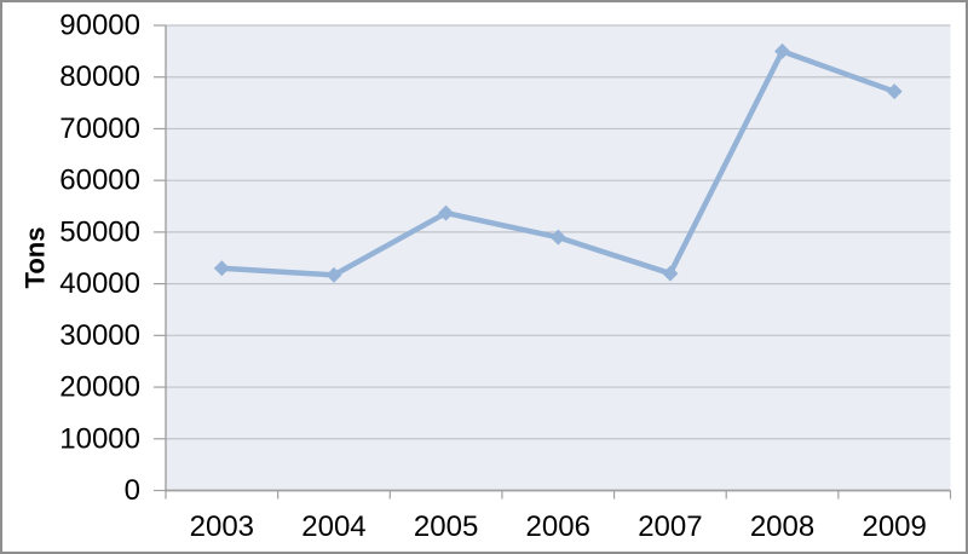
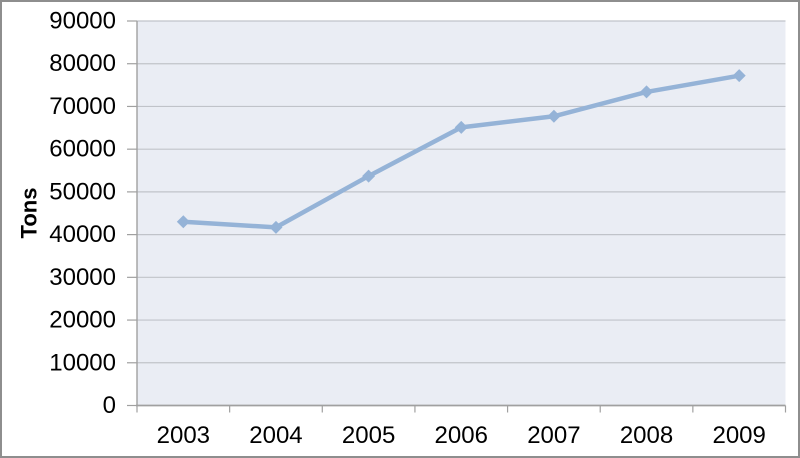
2006: 49000 -> 65000
2007: 42000 -> 68000
2008: 85000 -> 73000
